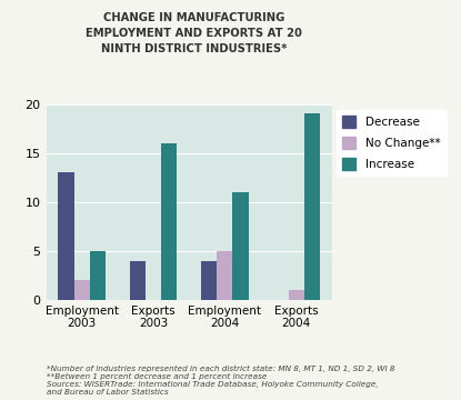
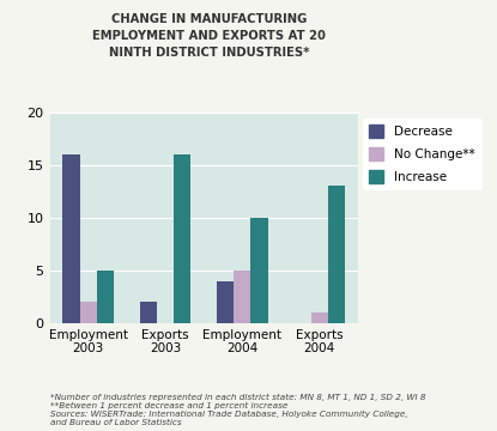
Decrease/Employment 2003: 13 -> 16
Decrease/Exports 2003: 4 -> 2
Increase/Employment 2004: 11 -> 10
Increase/Exports 2004: 19 -> 13
